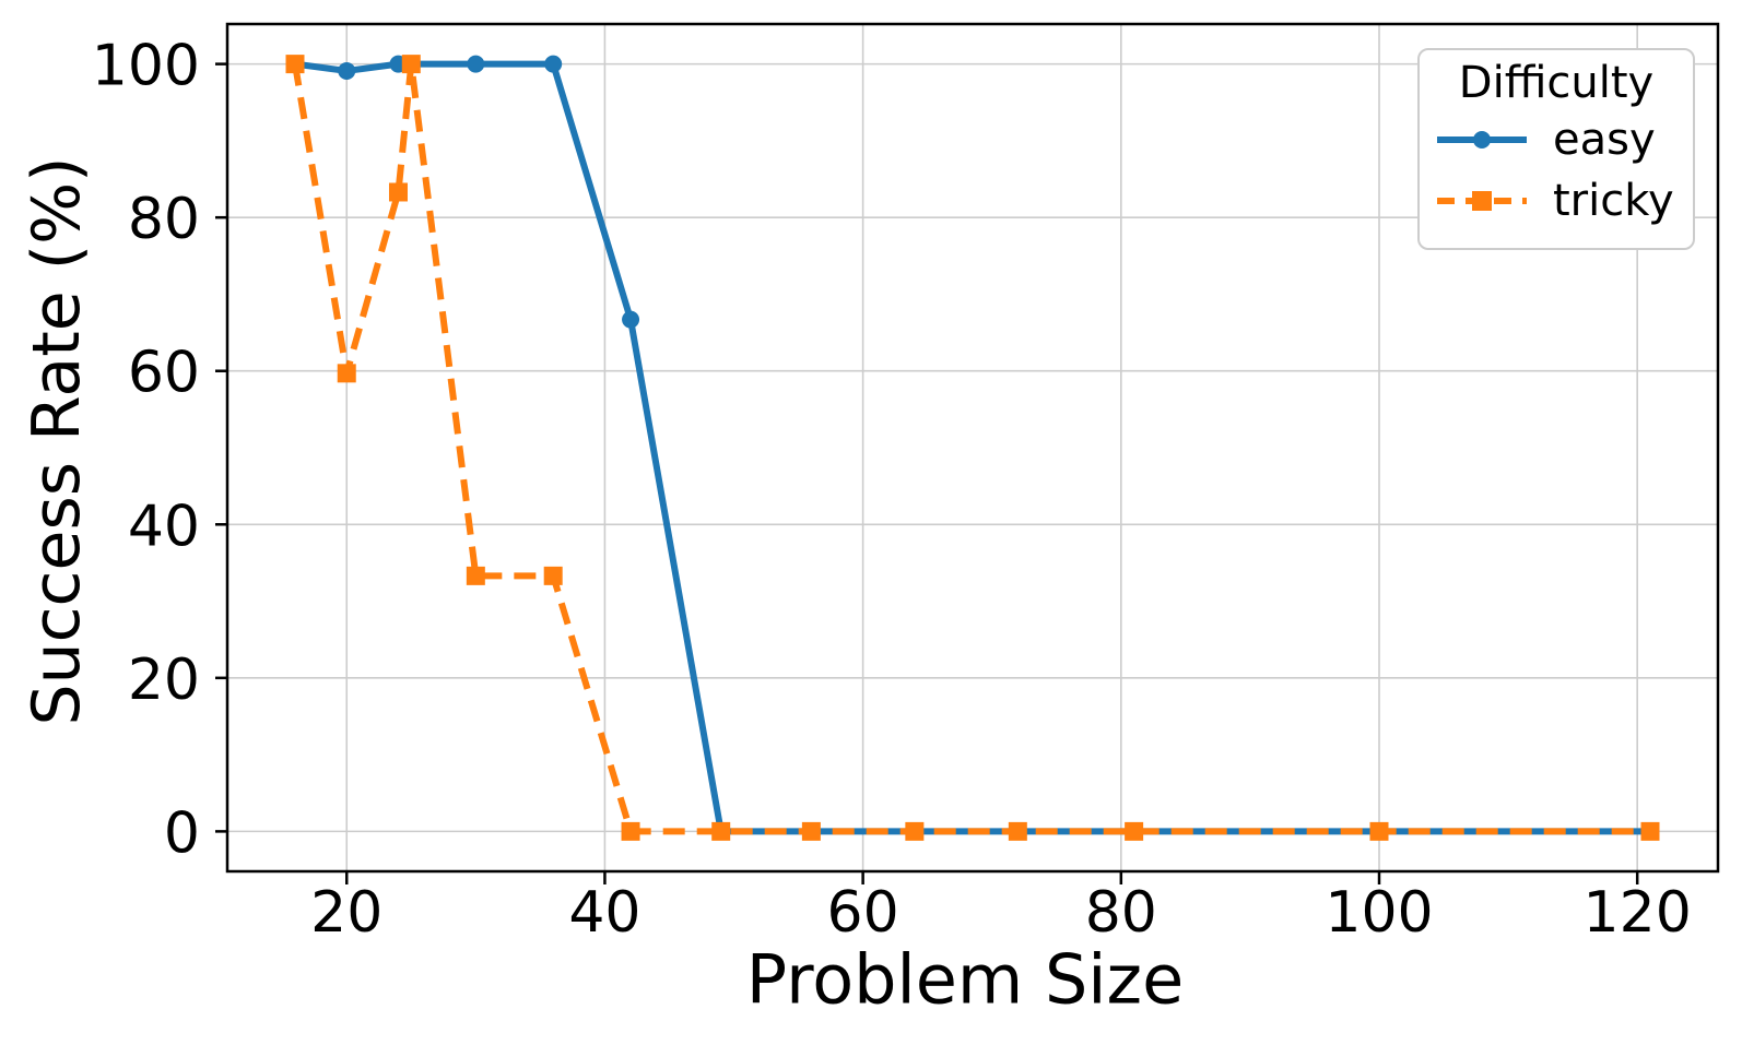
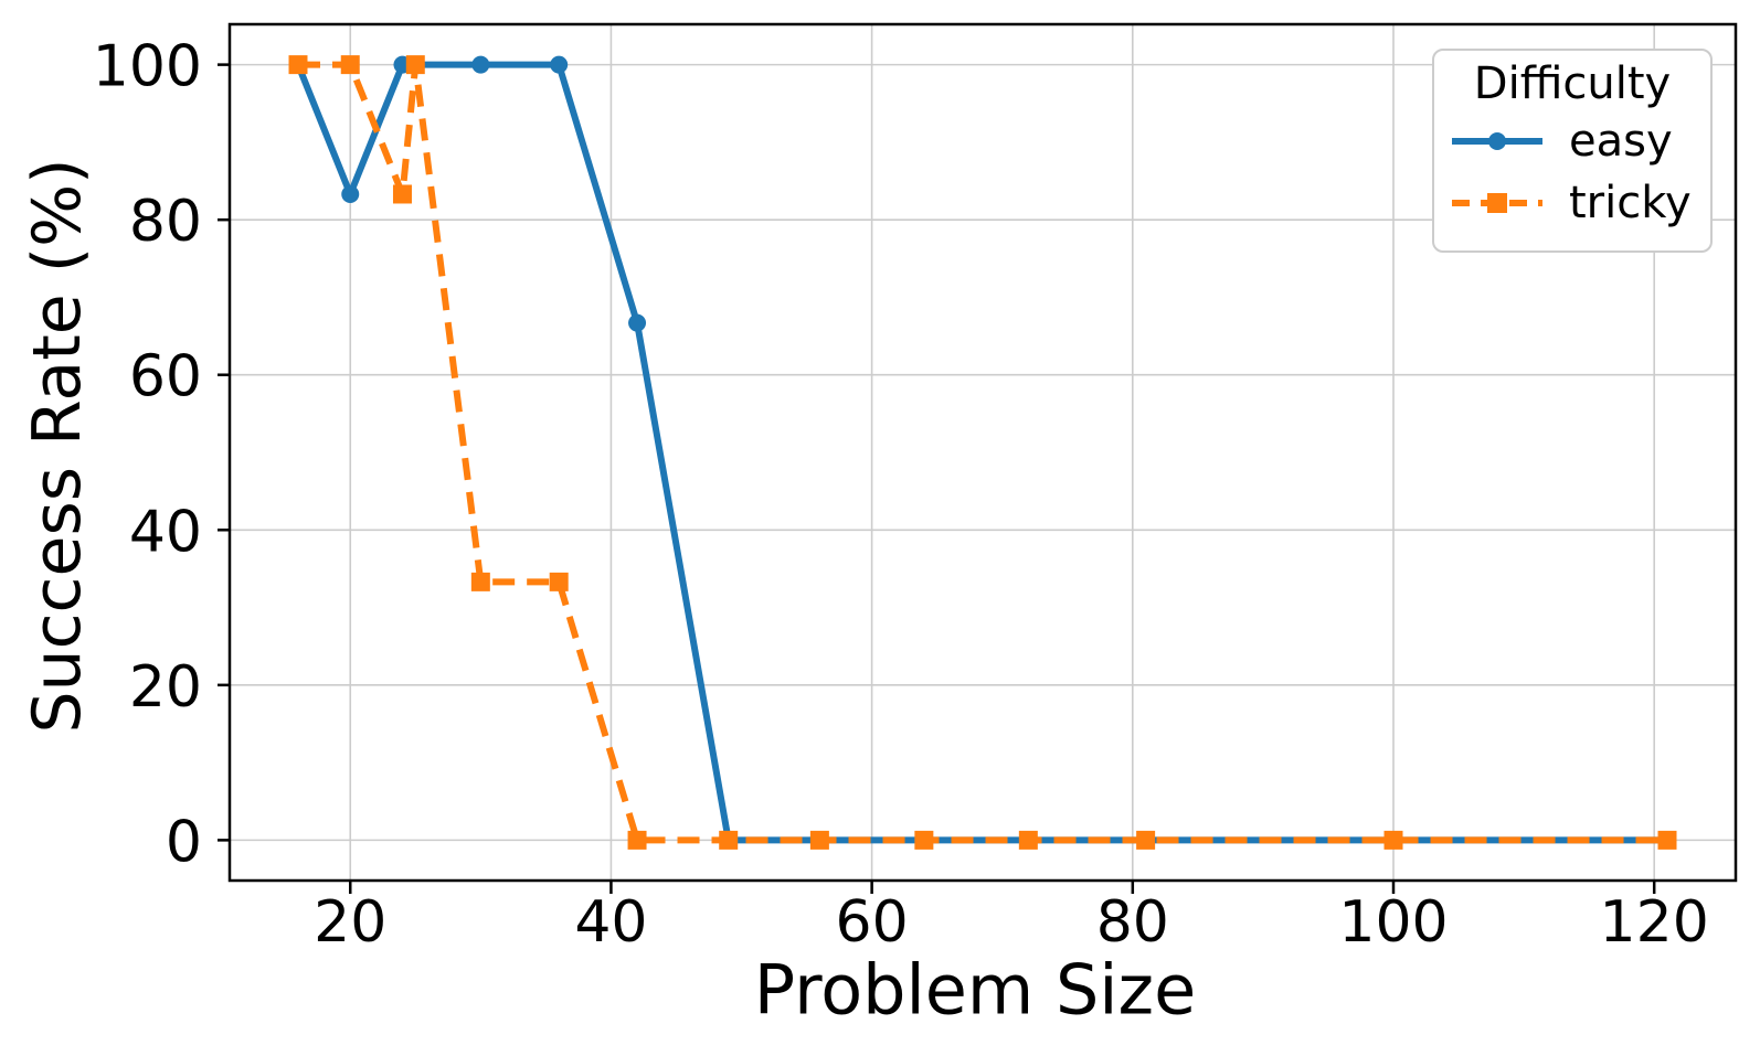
easy/20: 99.1 -> 83.3
tricky/20: 59.7 -> 100.0
